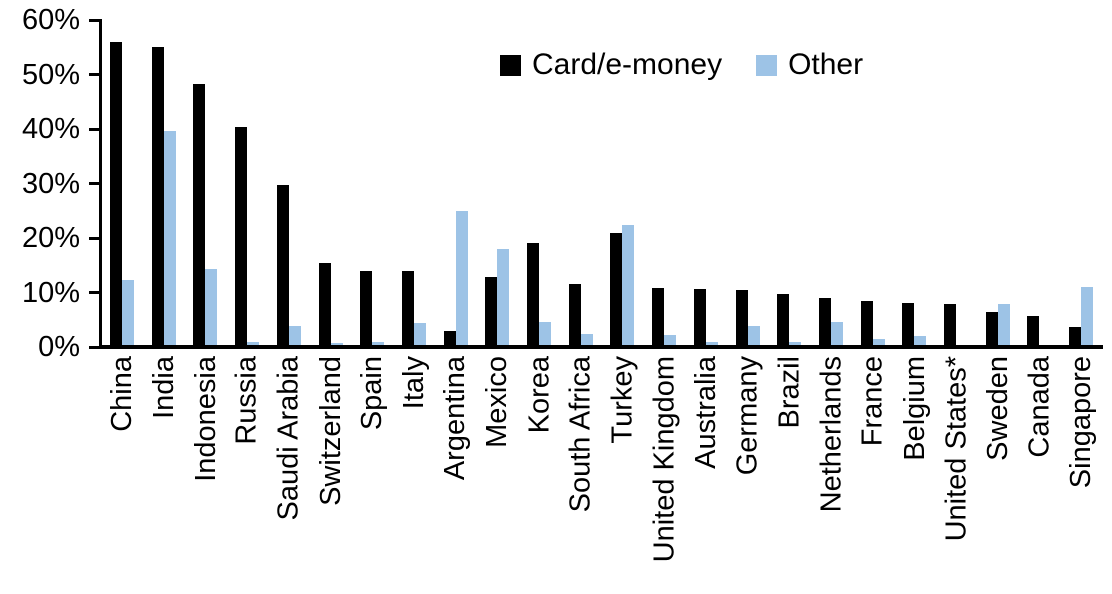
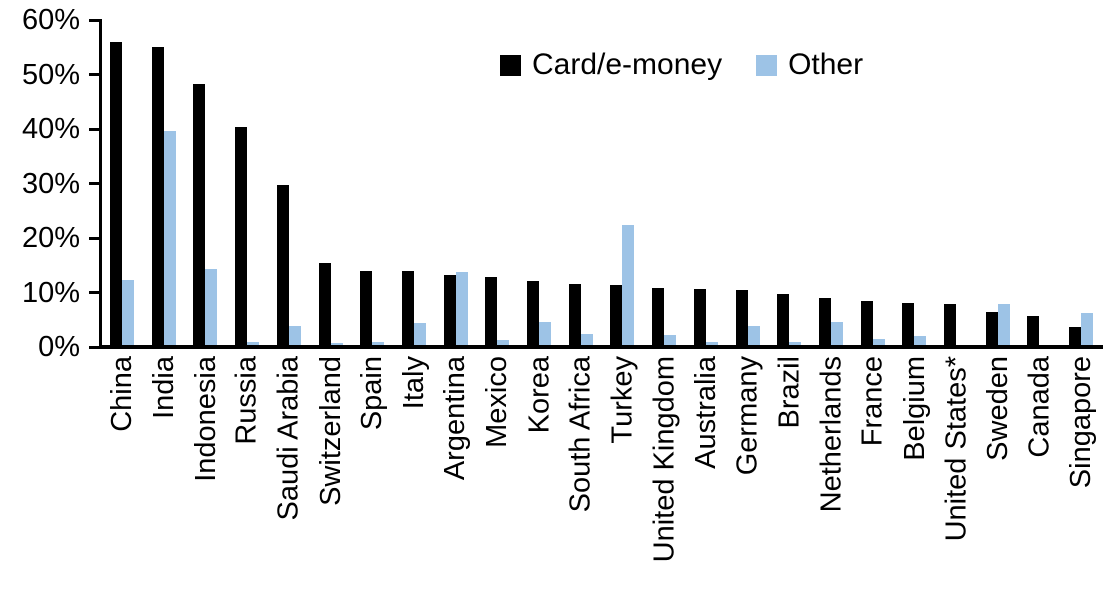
Card/e-money/Argentina: 3% -> 13%
Other/Argentina: 25% -> 14%
Other/Mexico: 18% -> 1%
Card/e-money/Korea: 19% -> 12%
Card/e-money/Turkey: 21% -> 11%
Other/Singapore: 11% -> 6%
